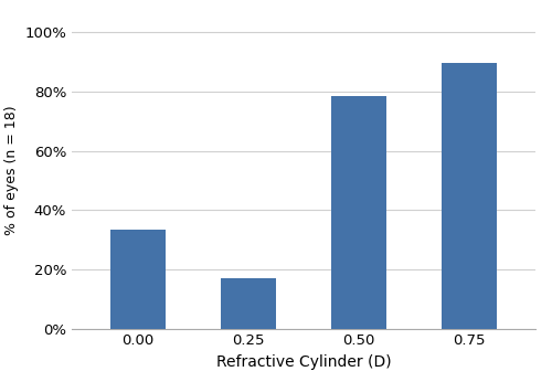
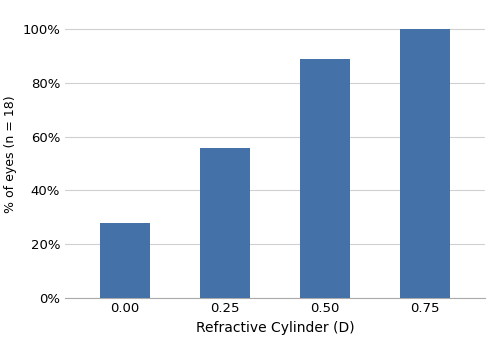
0.00: 33.5% -> 27.8%
0.25: 17.0% -> 55.6%
0.50: 78.5% -> 88.9%
0.75: 89.5% -> 100.0%
